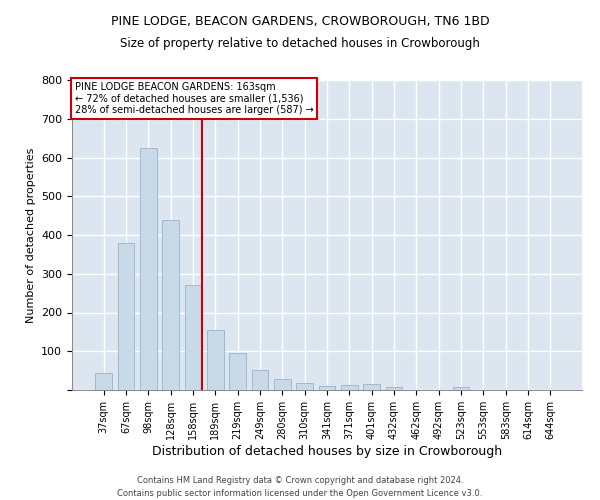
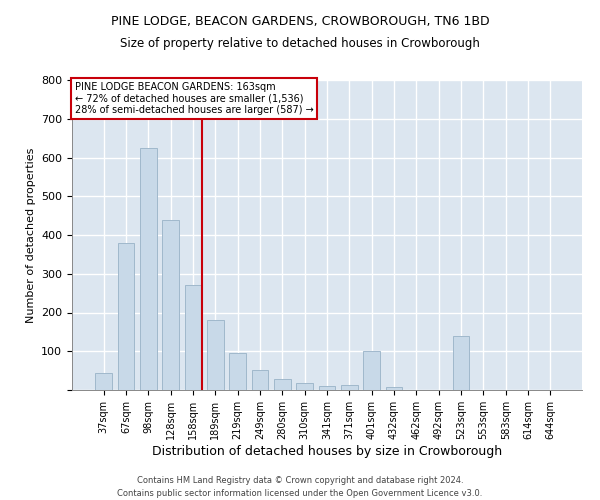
189sqm: 155 -> 180
401sqm: 15 -> 100
523sqm: 8 -> 140
